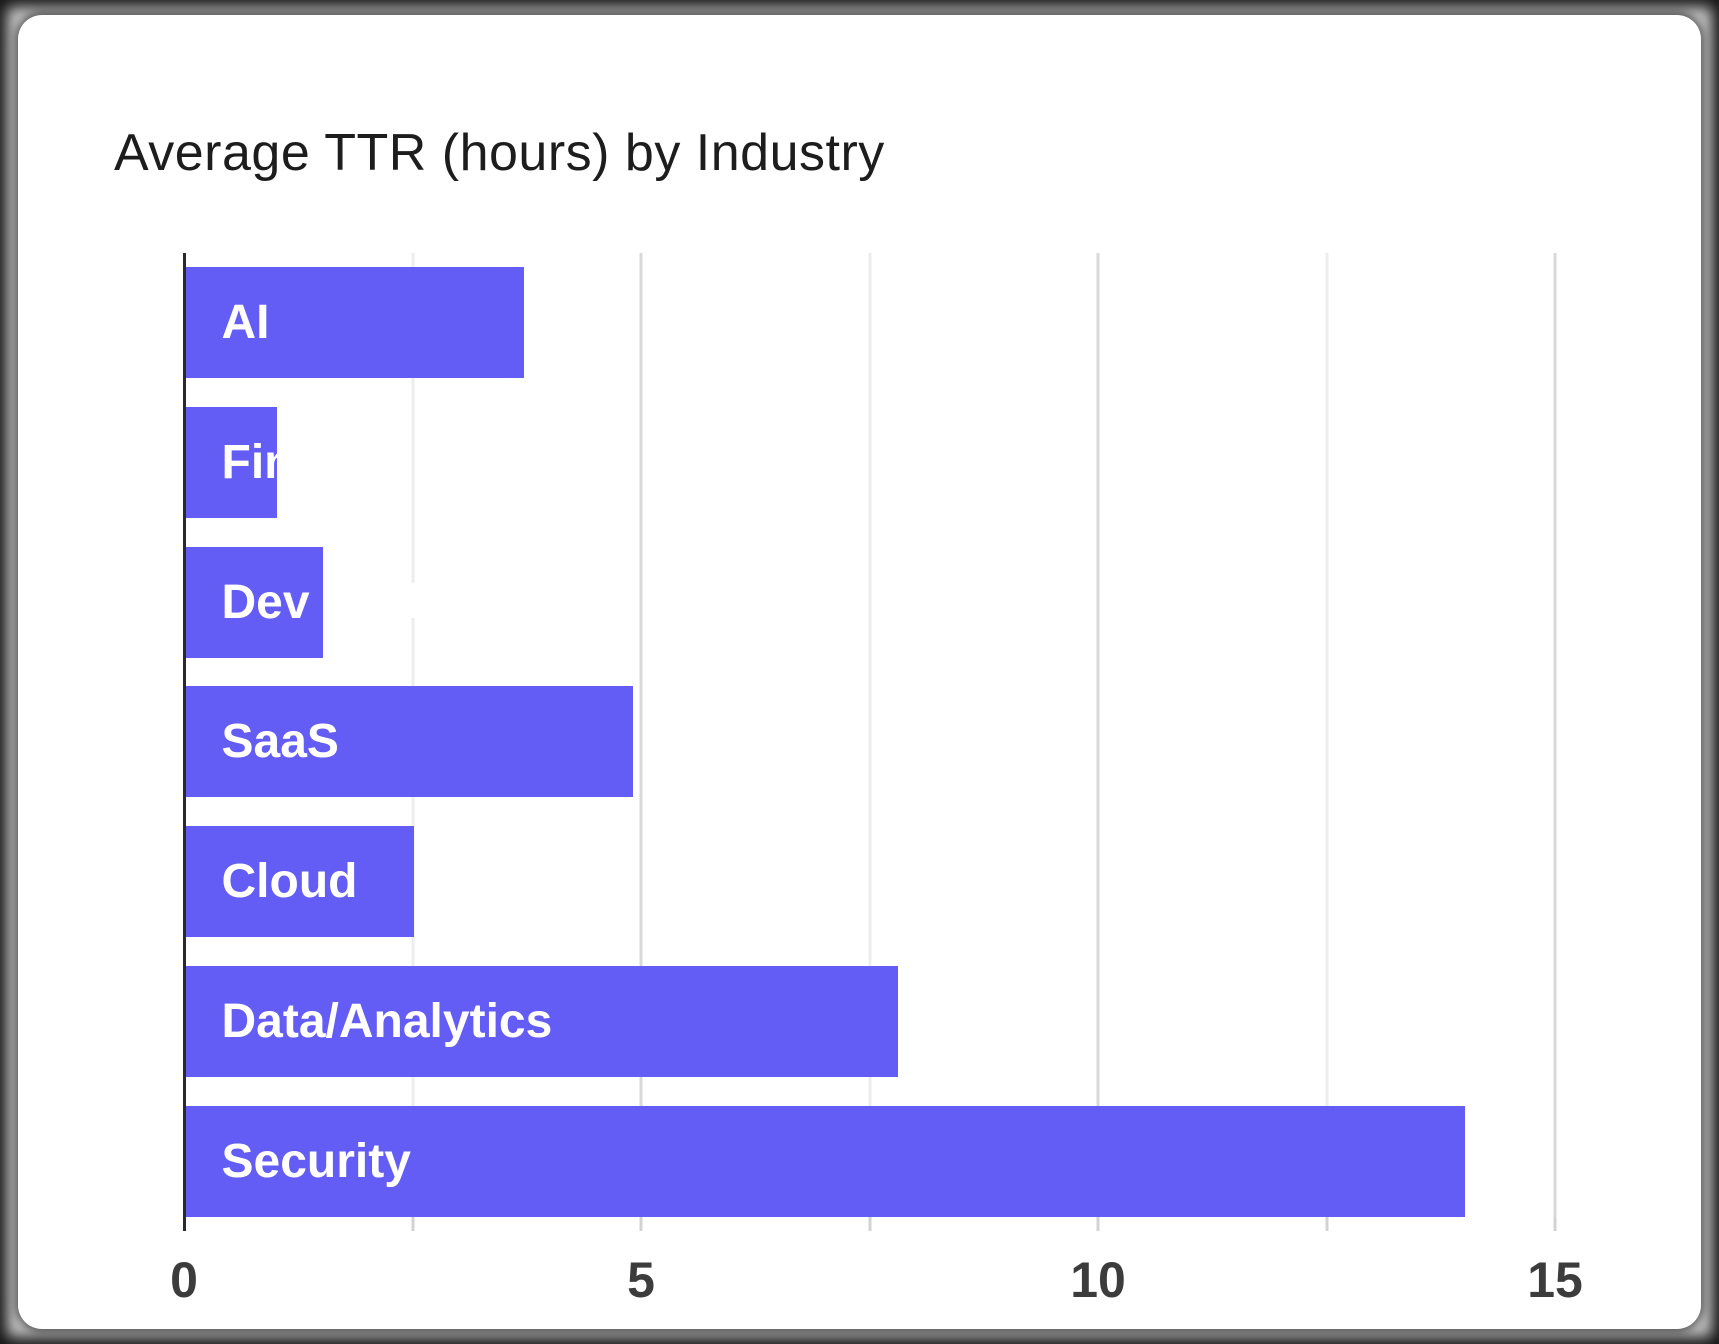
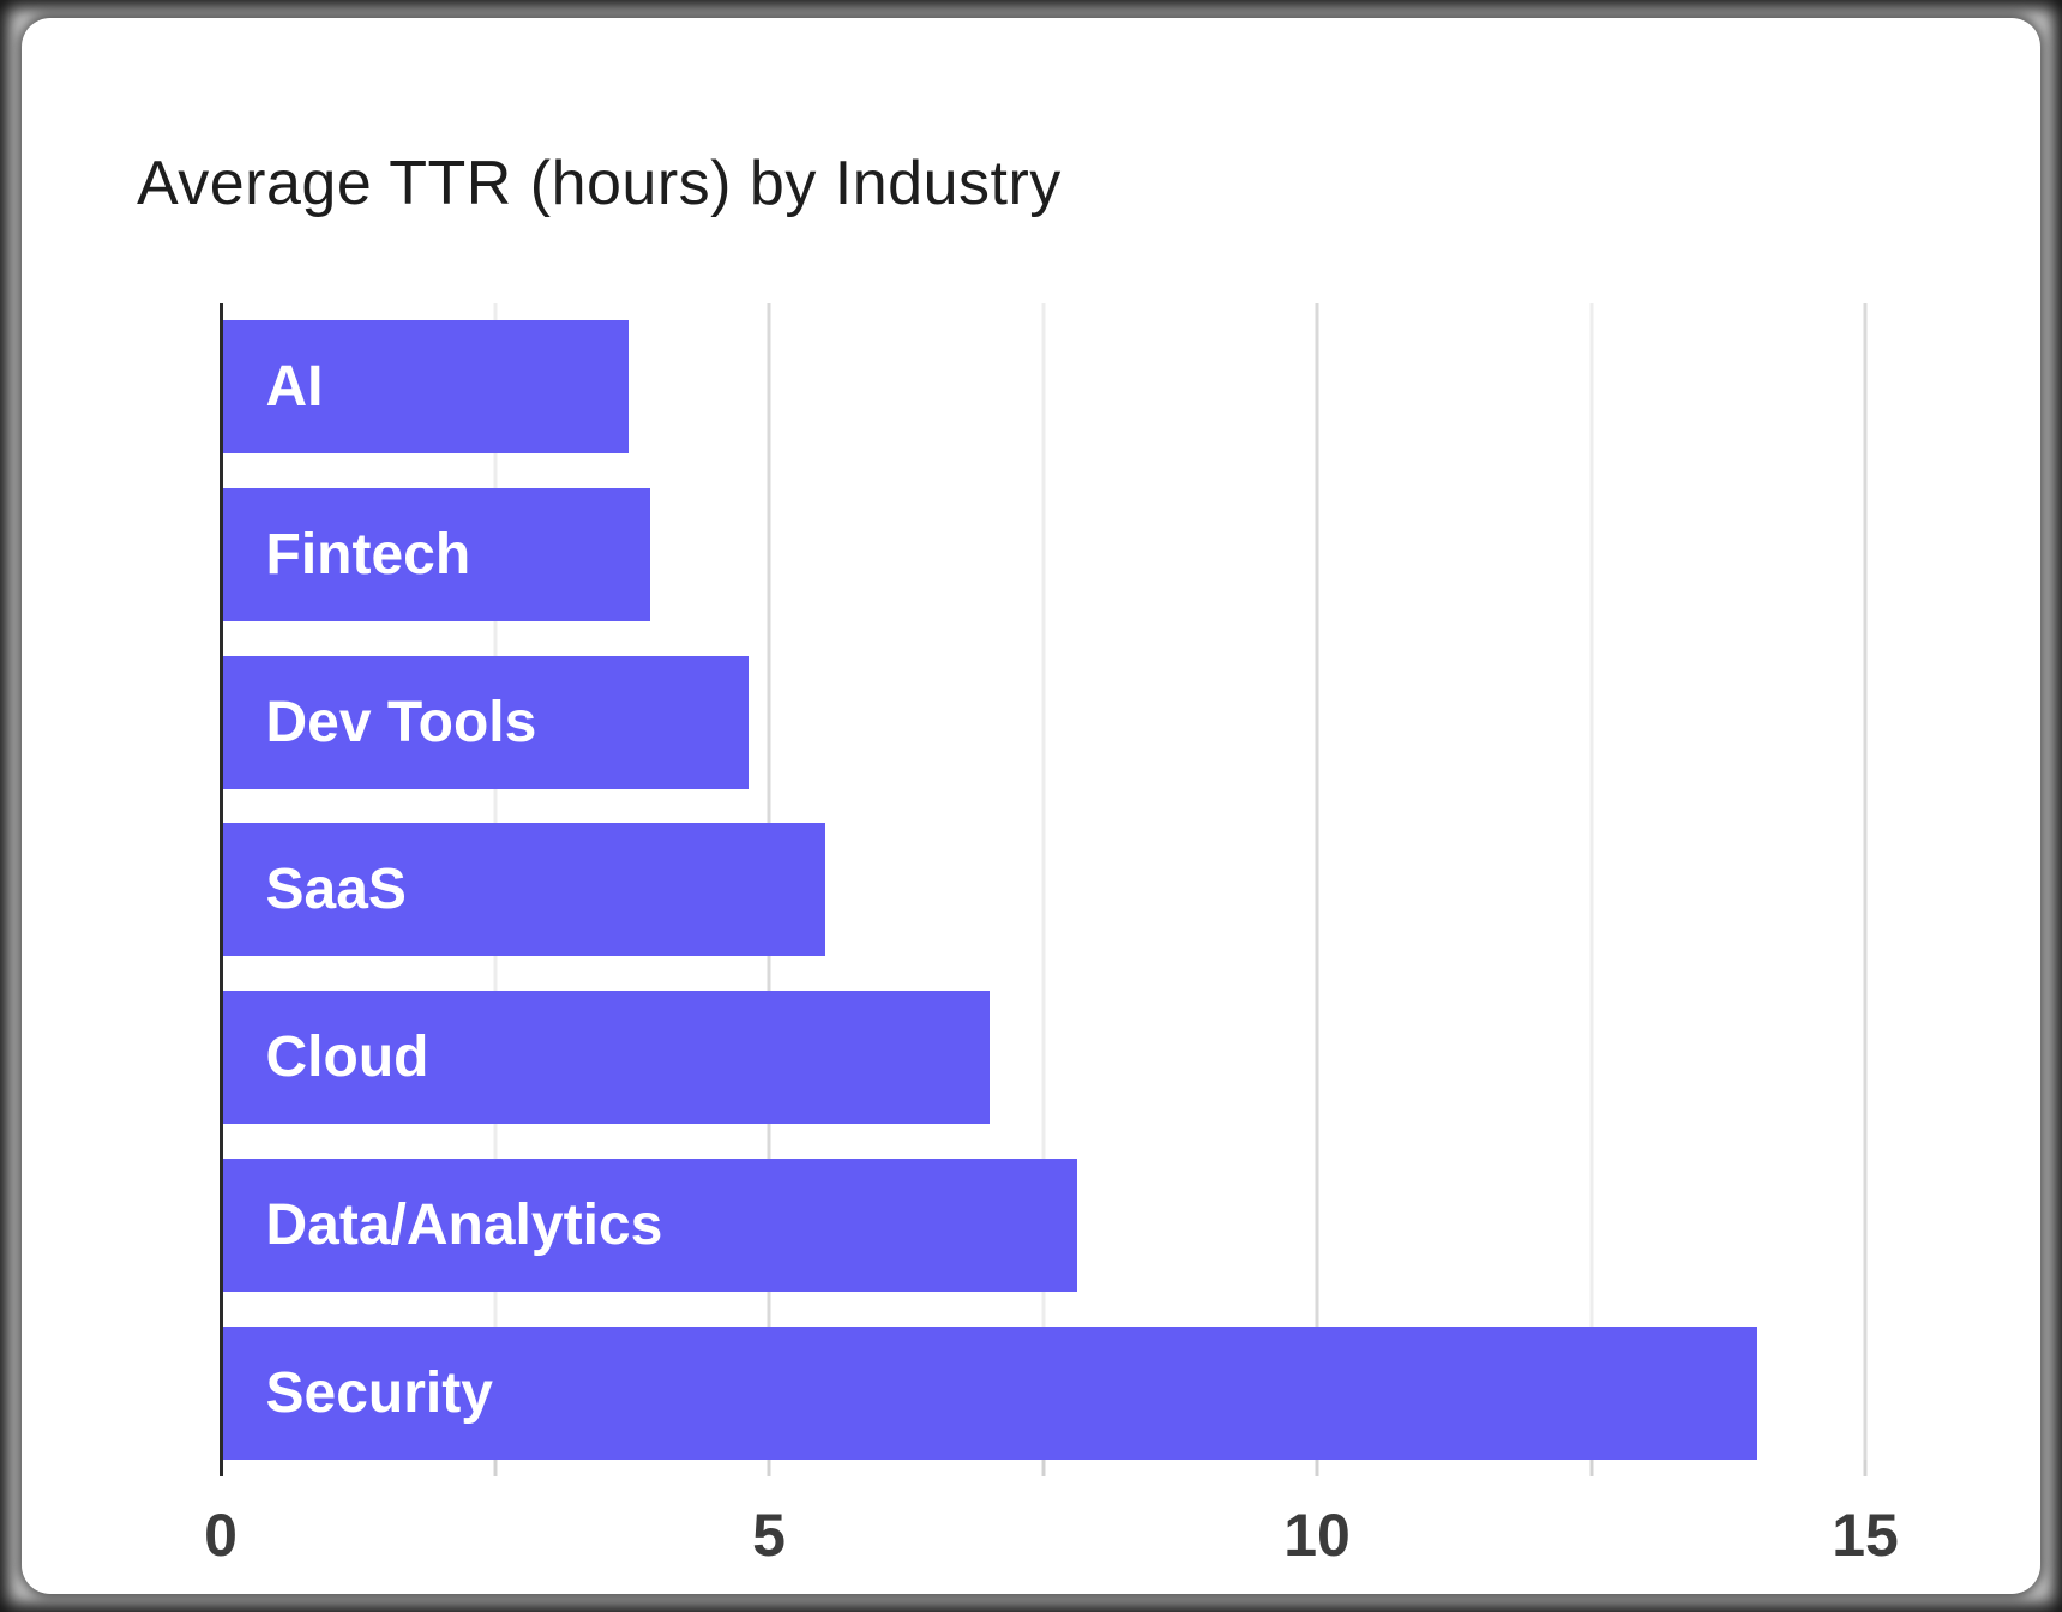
Fintech: 1.0 -> 3.9
Dev Tools: 1.5 -> 4.8
SaaS: 4.9 -> 5.5
Cloud: 2.5 -> 7.0
